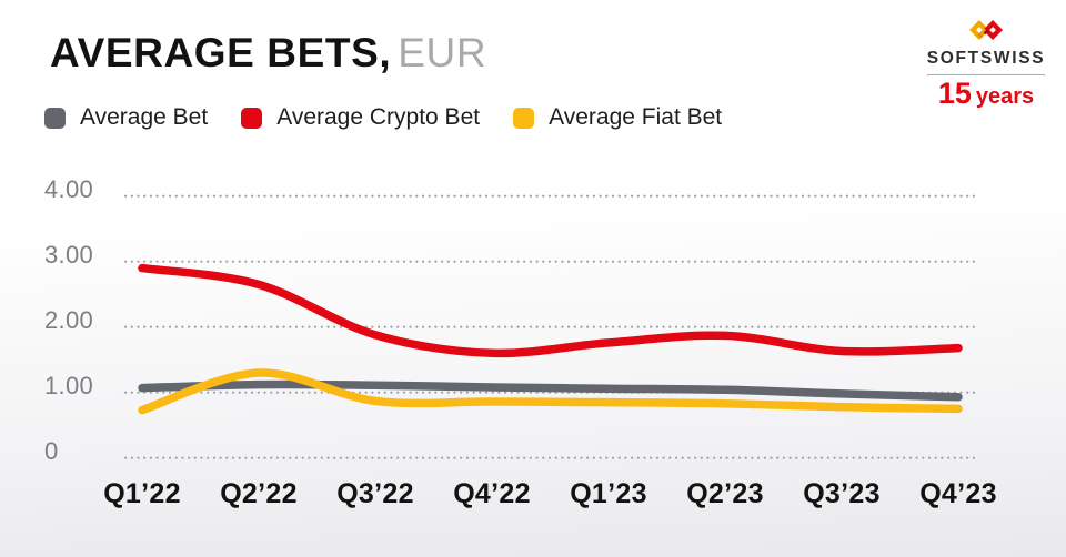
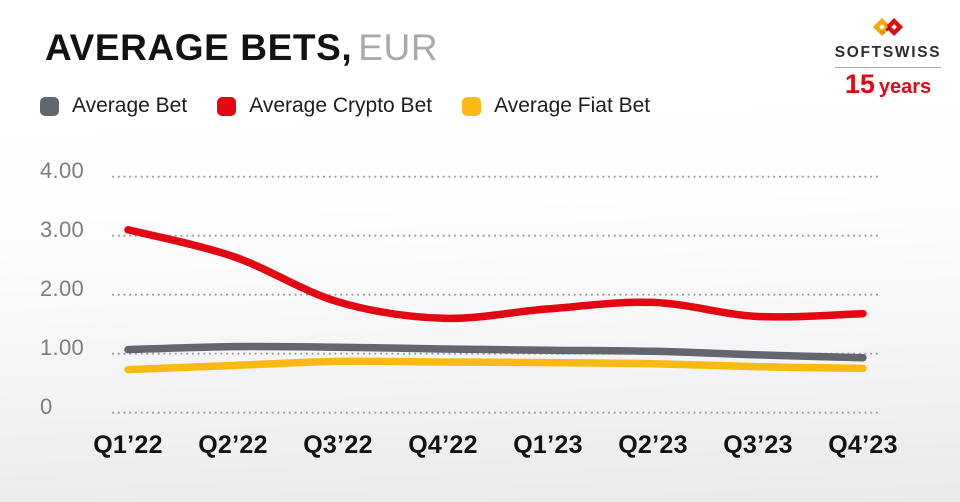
Average Crypto Bet/Q1’22: 2.9 -> 3.1
Average Fiat Bet/Q2’22: 1.3 -> 0.8
